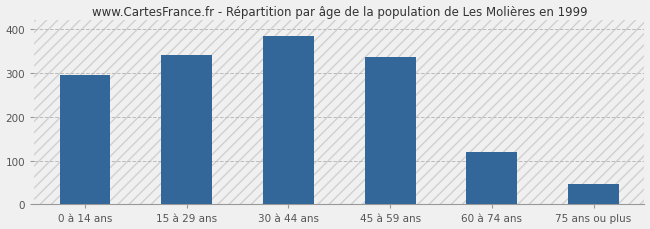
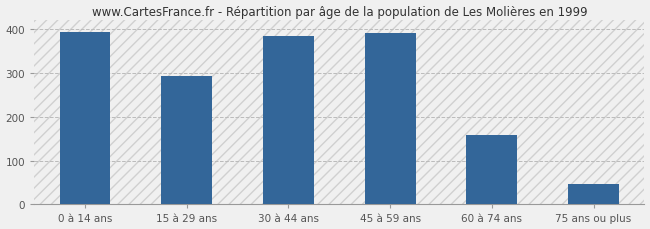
0 à 14 ans: 295 -> 393
15 à 29 ans: 340 -> 293
45 à 59 ans: 335 -> 390
60 à 74 ans: 120 -> 158
